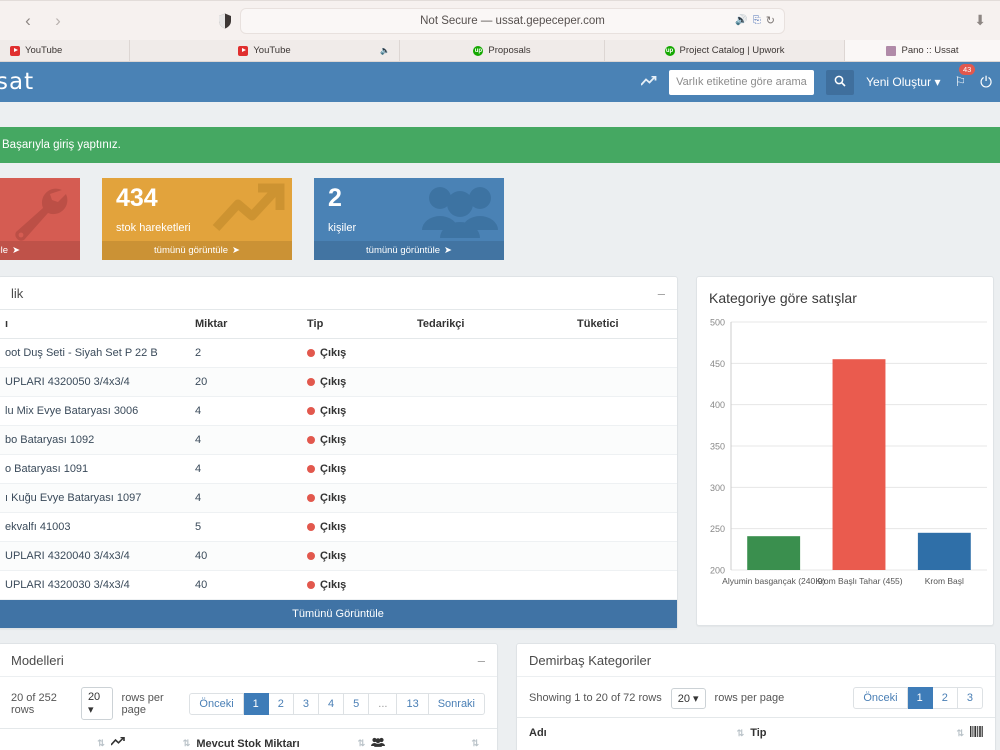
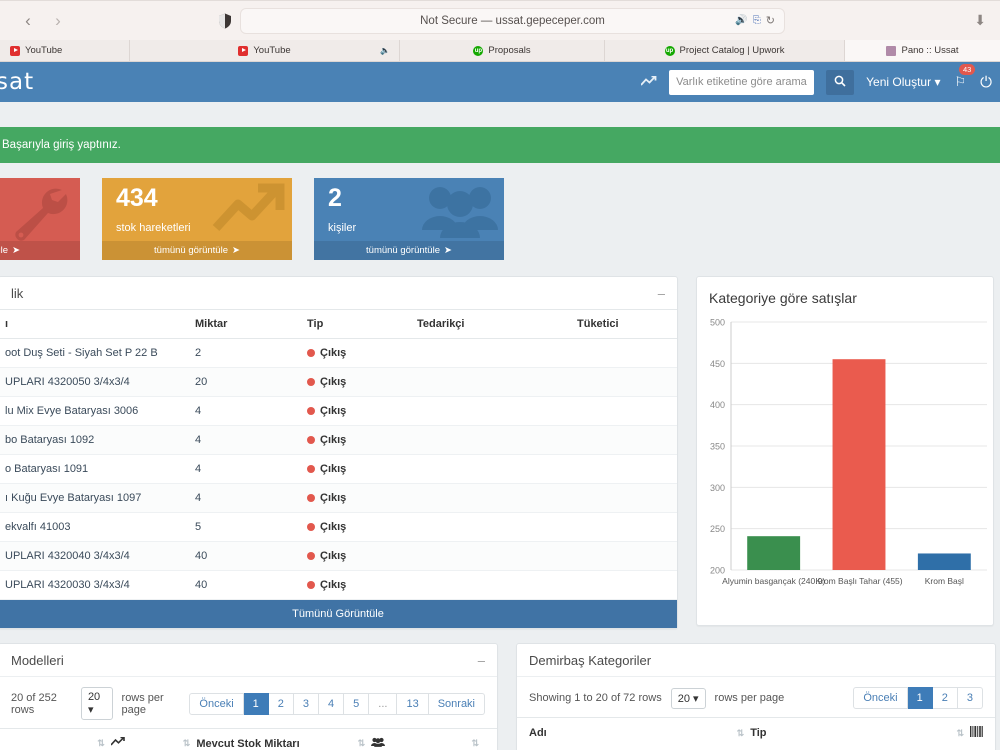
Krom Başl: 240 -> 220
